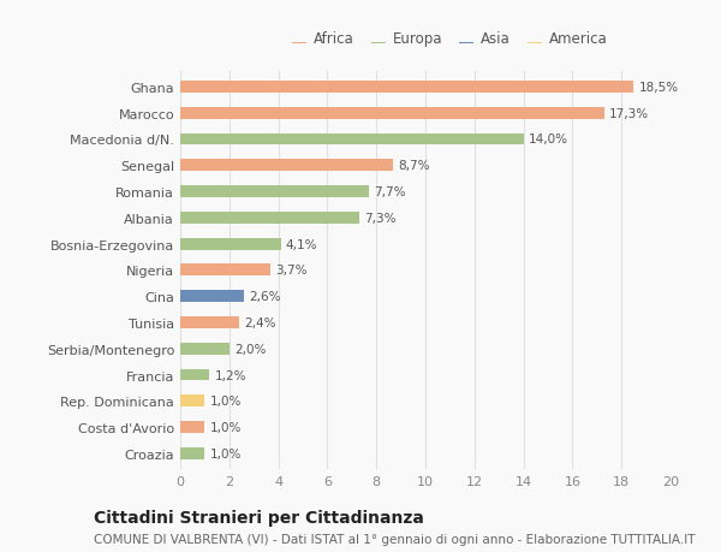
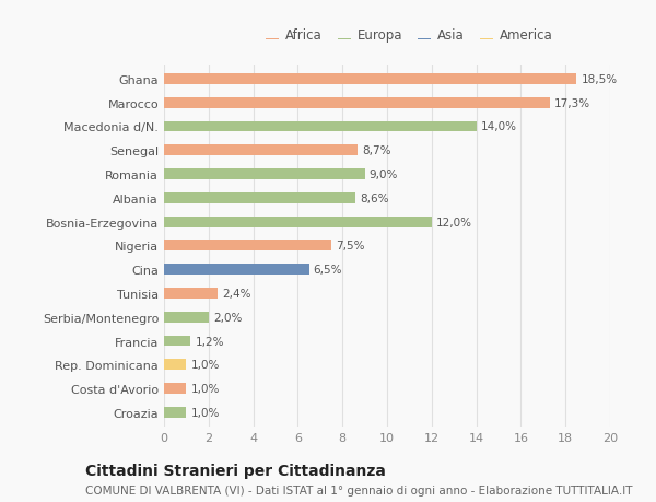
Romania: 7,7% -> 9,0%
Albania: 7,3% -> 8,6%
Bosnia-Erzegovina: 4,1% -> 12,0%
Nigeria: 3,7% -> 7,5%
Cina: 2,6% -> 6,5%
